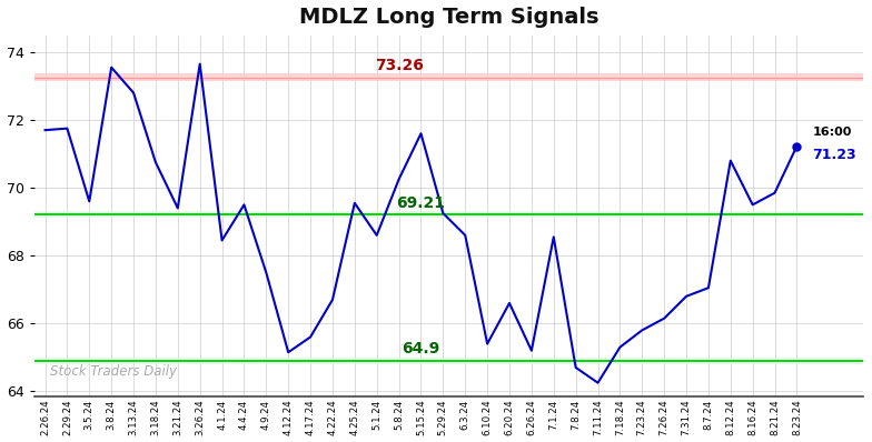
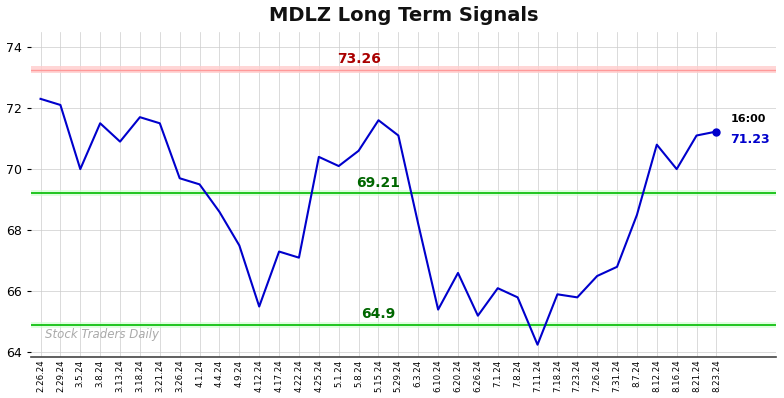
2.26.24: 71.70 -> 72.30
2.29.24: 71.75 -> 72.10
3.5.24: 69.60 -> 70.00
3.8.24: 73.55 -> 71.50
3.13.24: 72.80 -> 70.90
3.18.24: 70.75 -> 71.70
3.21.24: 69.40 -> 71.50
3.26.24: 73.65 -> 69.70
4.1.24: 68.45 -> 69.50
4.4.24: 69.50 -> 68.60
4.12.24: 65.15 -> 65.50
4.17.24: 65.60 -> 67.30
4.22.24: 66.70 -> 67.10
4.25.24: 69.55 -> 70.40
5.1.24: 68.60 -> 70.10
5.8.24: 70.25 -> 70.60
5.29.24: 69.25 -> 71.10
6.3.24: 68.60 -> 68.20
7.1.24: 68.55 -> 66.10
7.8.24: 64.70 -> 65.80
7.18.24: 65.30 -> 65.90
7.26.24: 66.15 -> 66.50
8.7.24: 67.05 -> 68.50
8.16.24: 69.50 -> 70.00
8.21.24: 69.85 -> 71.10
